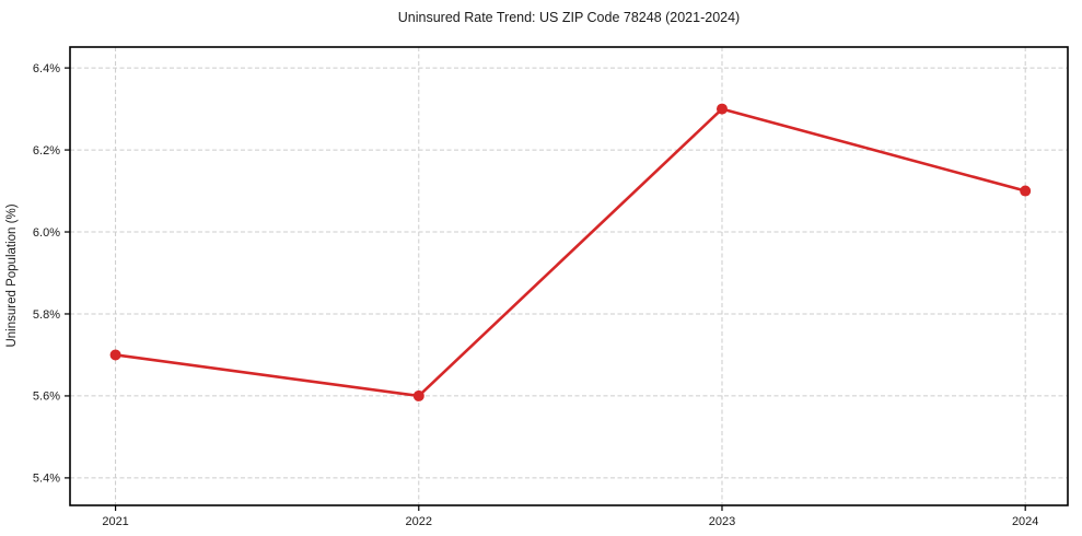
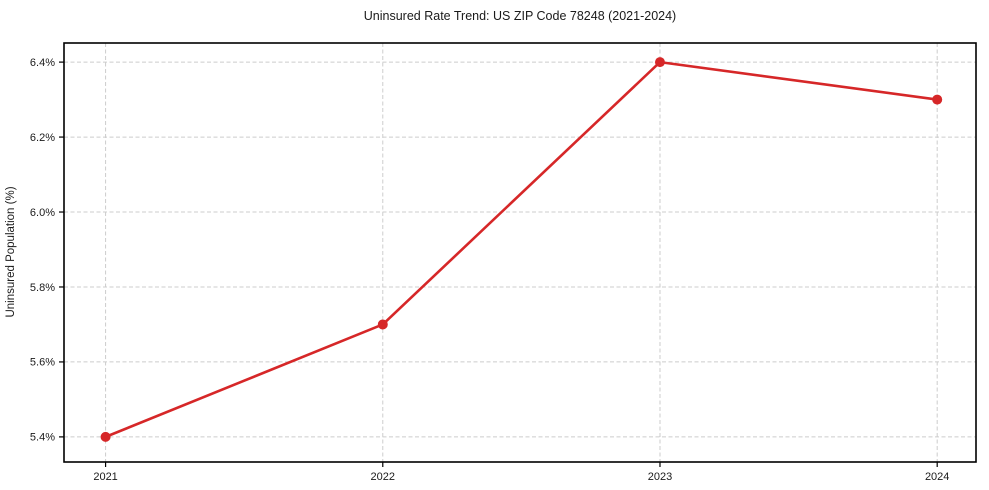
2021: 5.7% -> 5.4%
2022: 5.6% -> 5.7%
2023: 6.3% -> 6.4%
2024: 6.1% -> 6.3%
